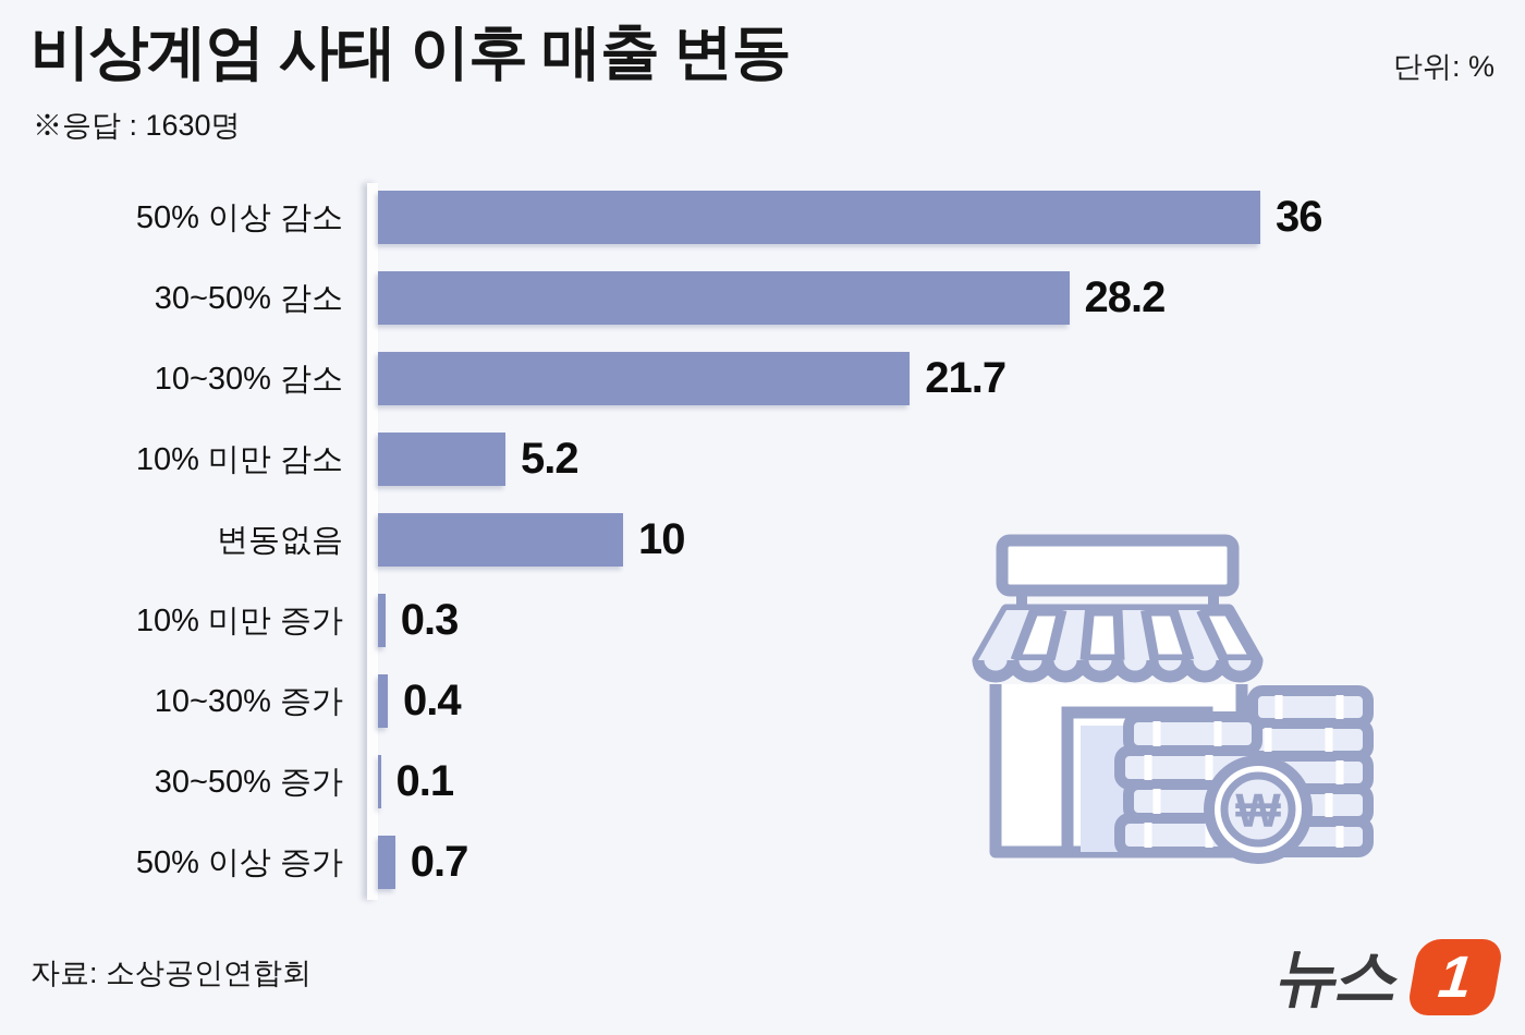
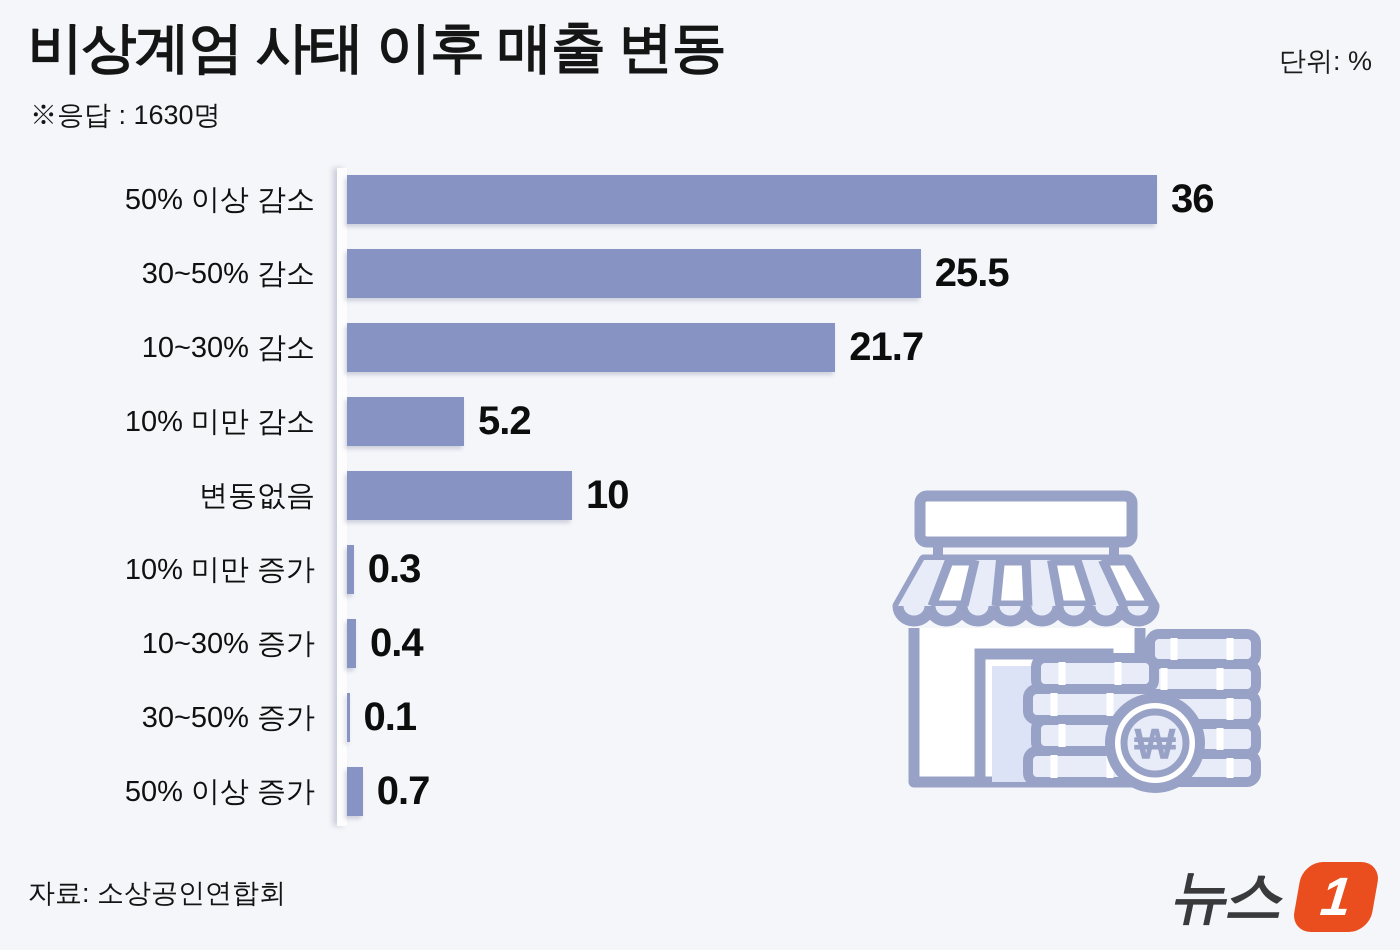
30~50% 감소: 28.2 -> 25.5
